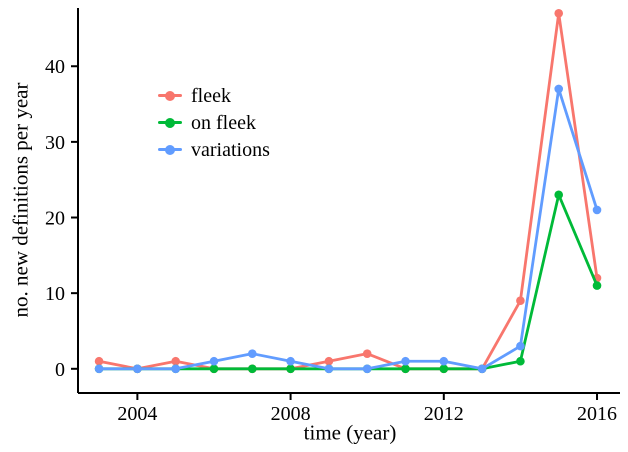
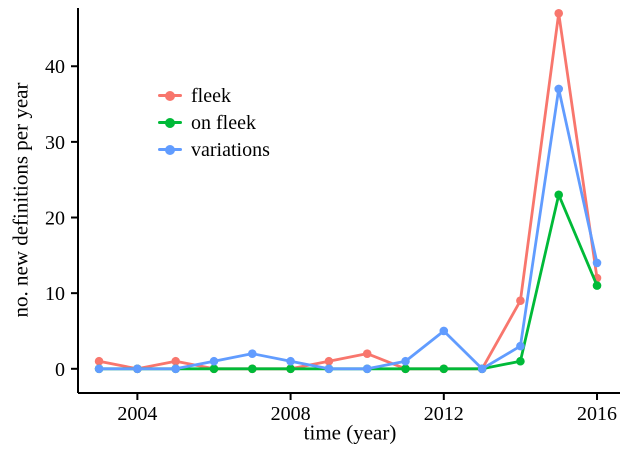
variations/2012: 1 -> 5
variations/2016: 21 -> 14
